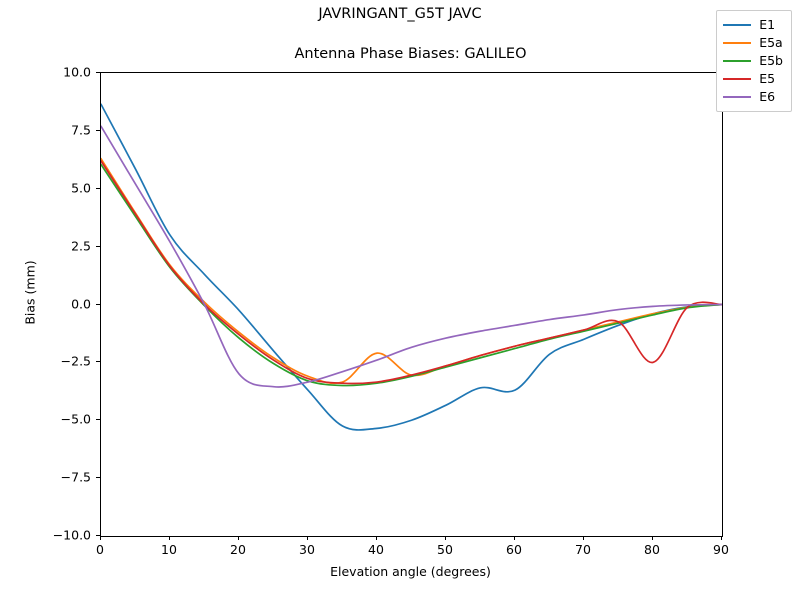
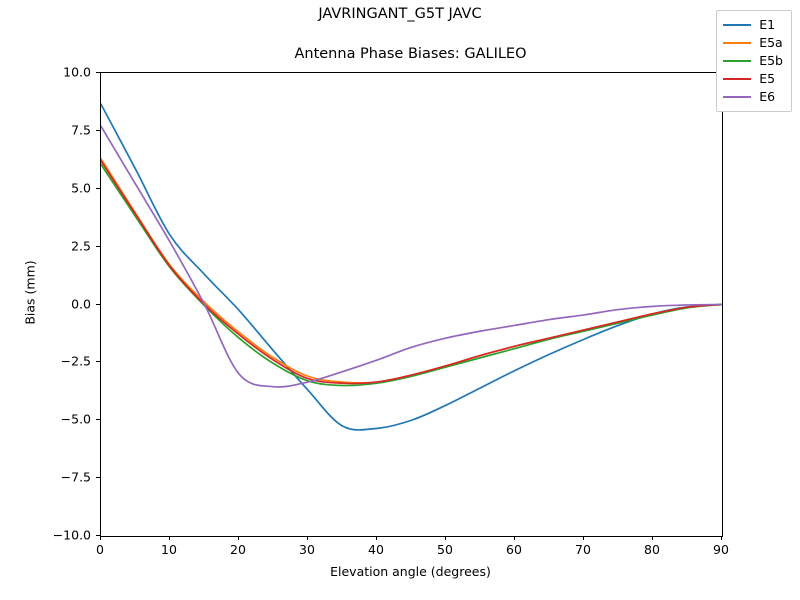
E5a/40: -2.1 -> -3.4
E1/60: -3.7 -> -2.9
E5/80: -2.5 -> -0.4
